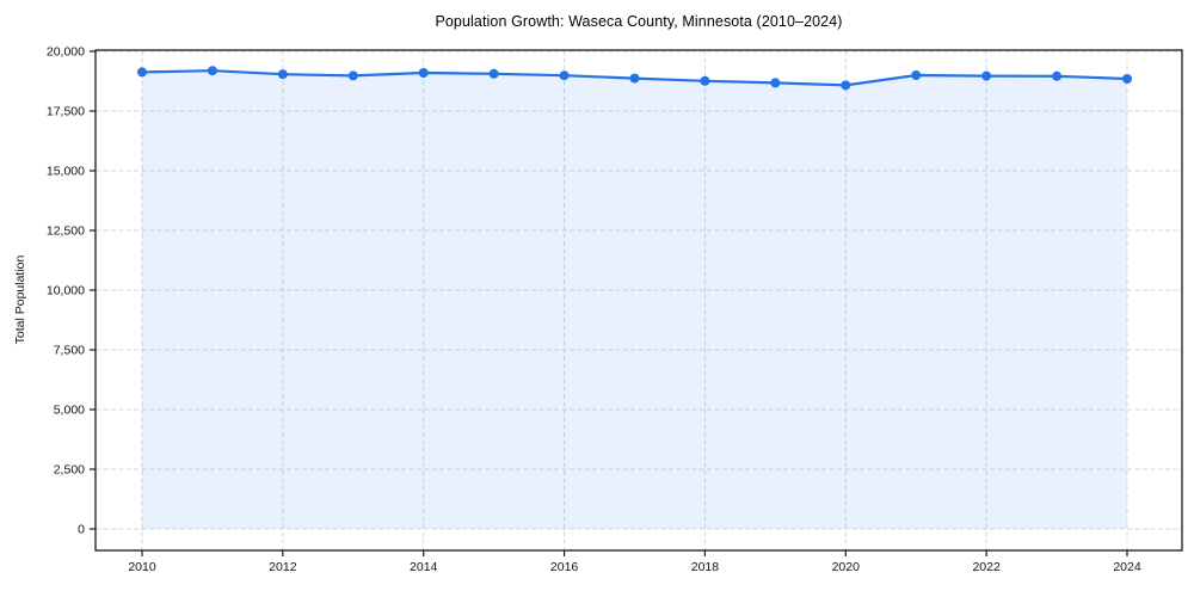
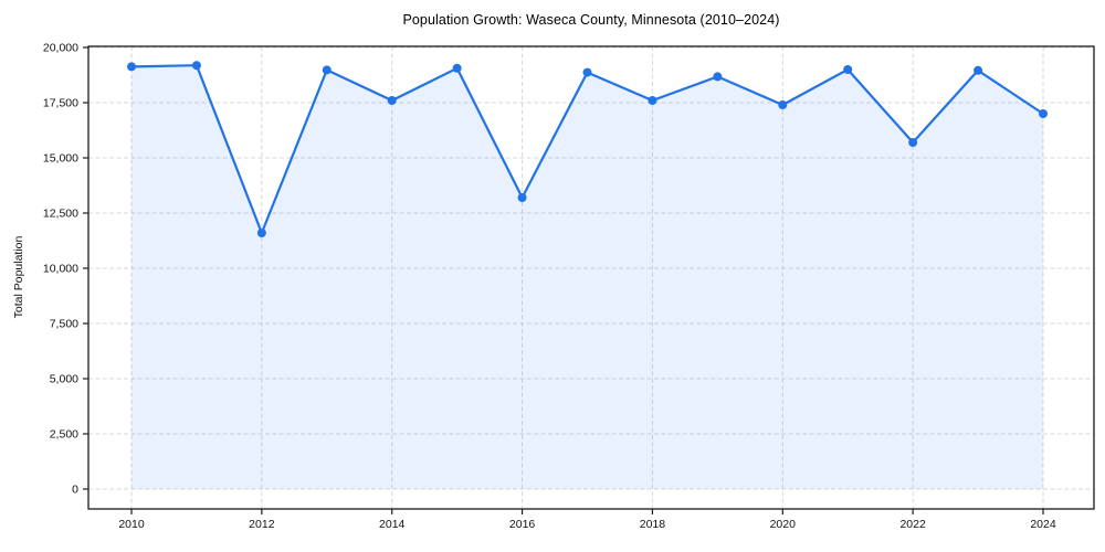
2012: 19000 -> 11600
2014: 19100 -> 17600
2016: 19000 -> 13200
2018: 18800 -> 17600
2020: 18600 -> 17400
2022: 19000 -> 15700
2024: 18800 -> 17000
